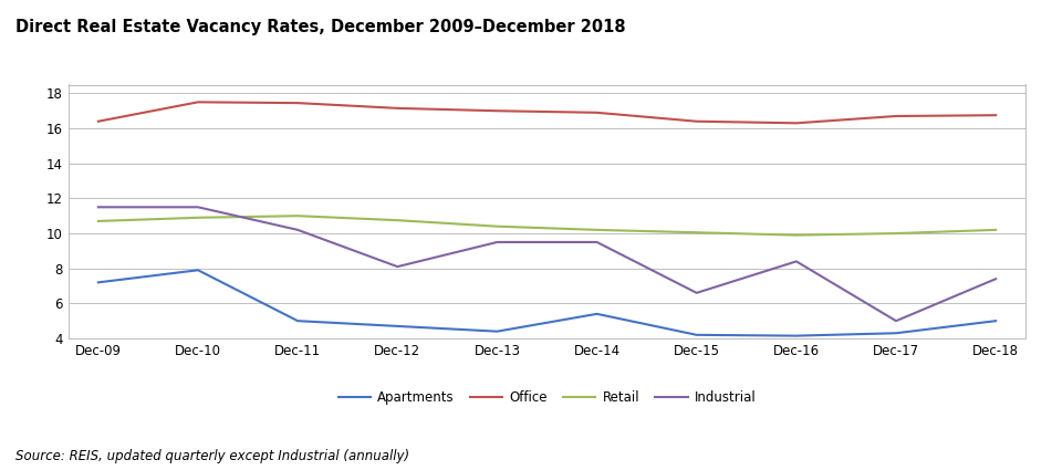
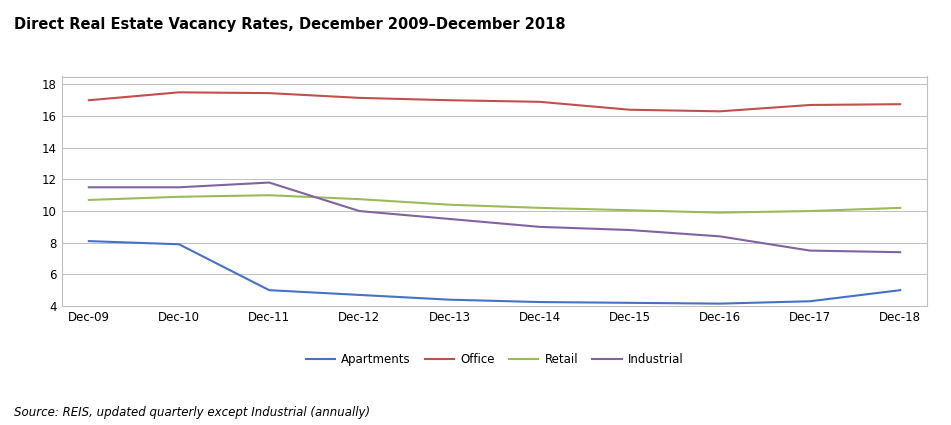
Apartments/Dec-09: 7.2 -> 8.1
Office/Dec-09: 16.4 -> 17.0
Industrial/Dec-11: 10.2 -> 11.8
Industrial/Dec-12: 8.1 -> 10.0
Apartments/Dec-14: 5.4 -> 4.2
Industrial/Dec-14: 9.5 -> 9.0
Industrial/Dec-15: 6.6 -> 8.8
Industrial/Dec-17: 5.0 -> 7.5
